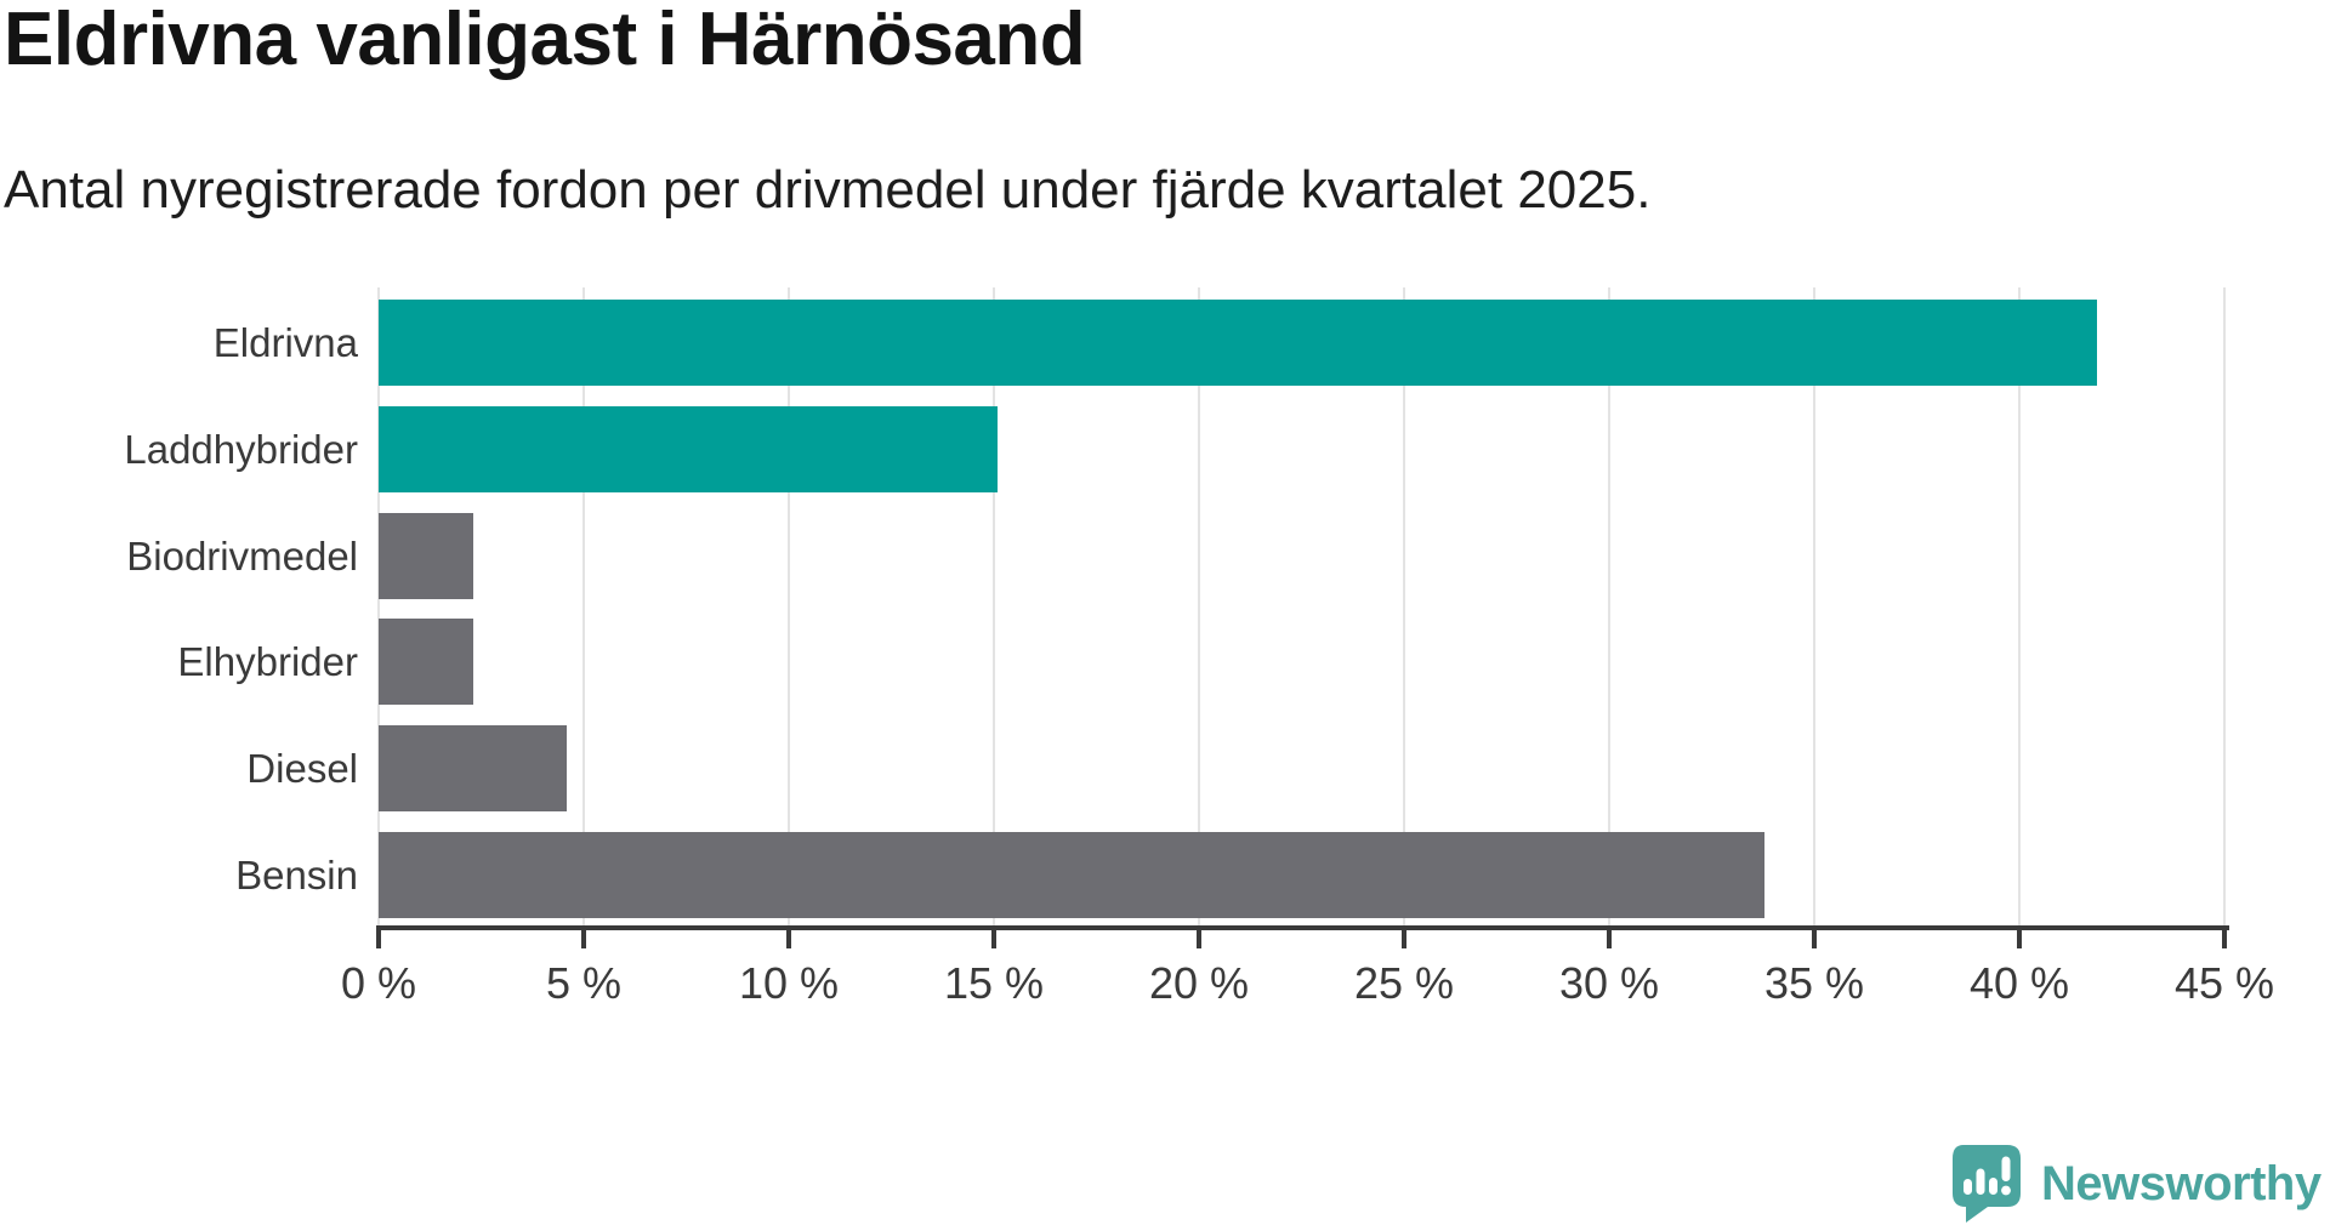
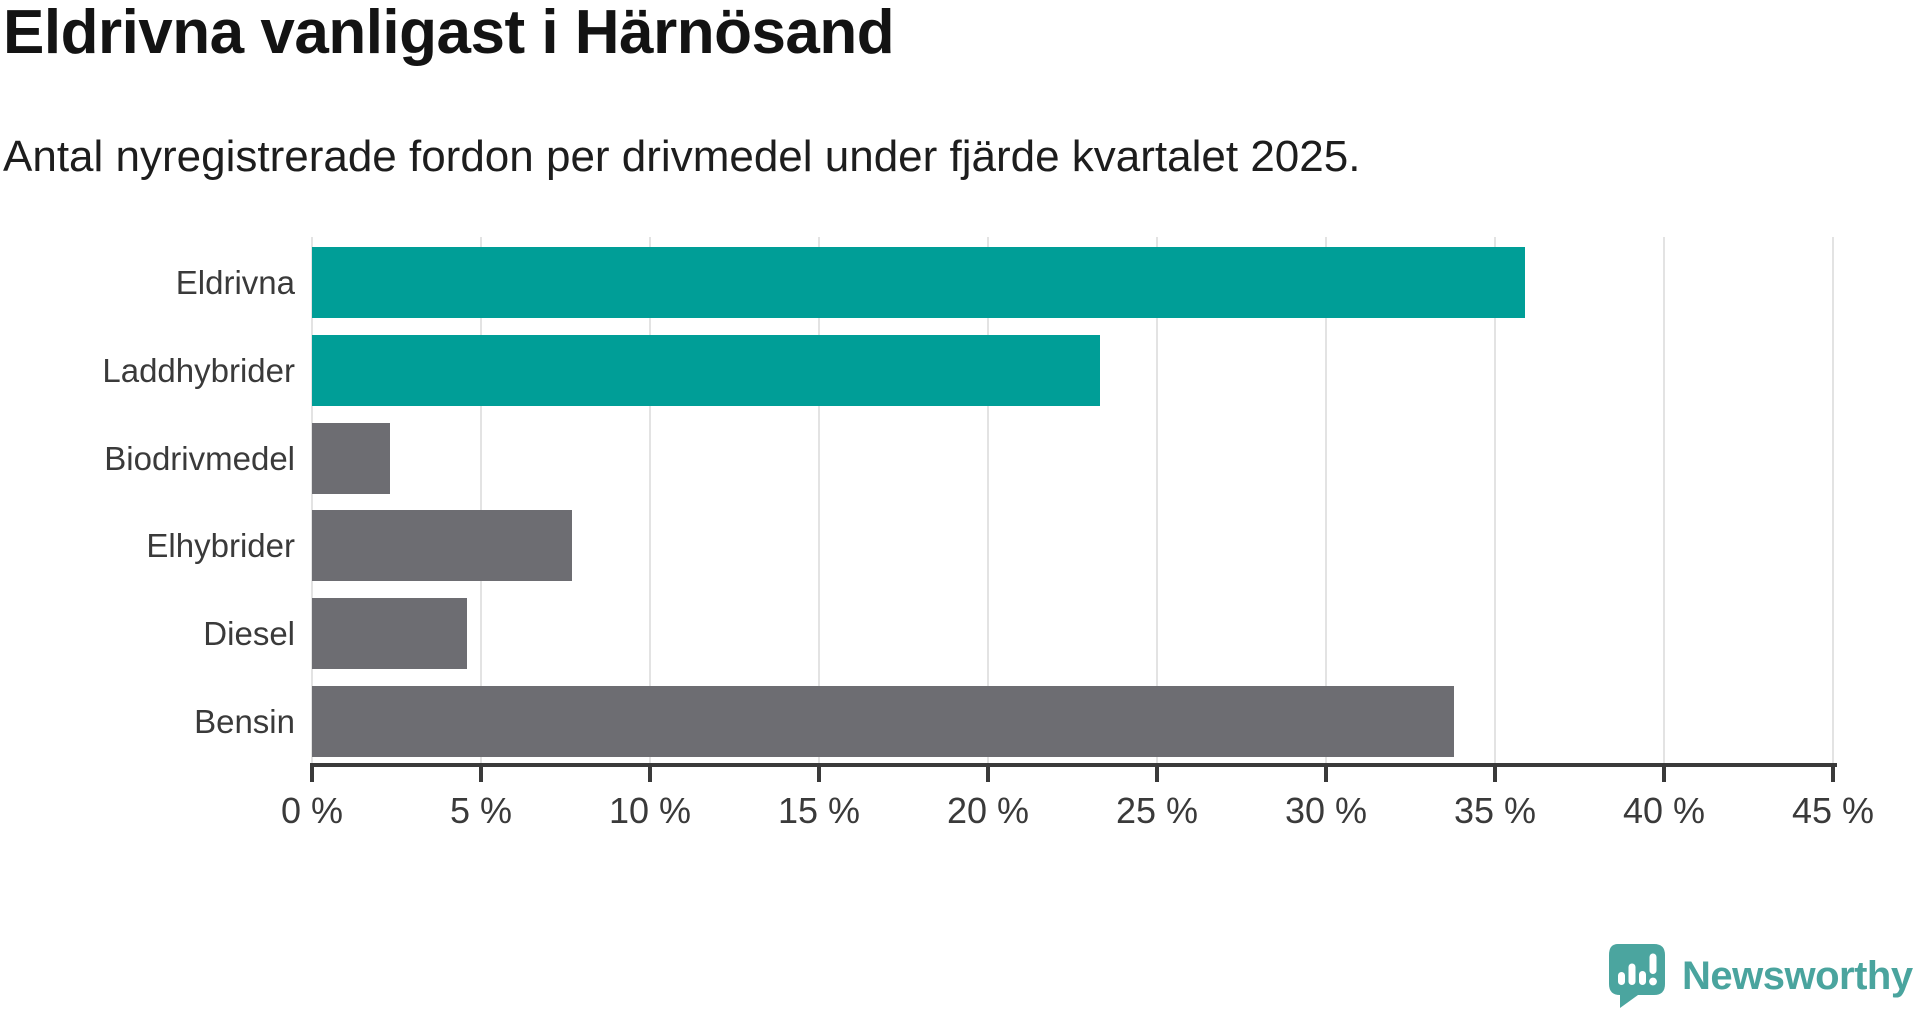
Eldrivna: 41.9% -> 35.9%
Laddhybrider: 15.1% -> 23.3%
Elhybrider: 2.3% -> 7.7%
